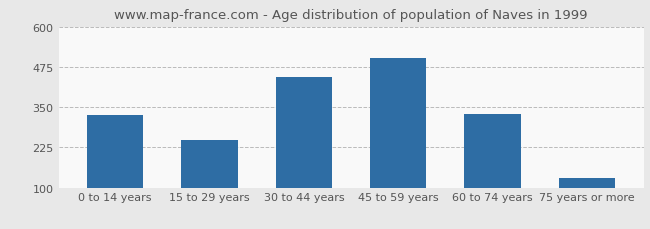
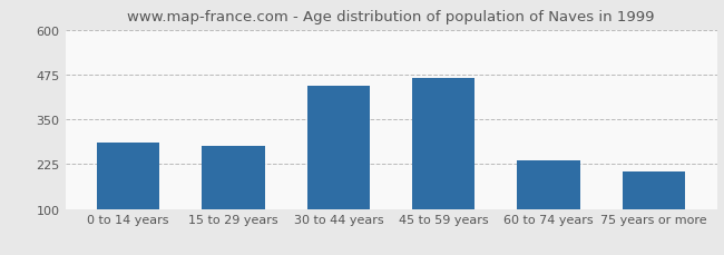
0 to 14 years: 325 -> 285
15 to 29 years: 248 -> 275
45 to 59 years: 502 -> 465
60 to 74 years: 330 -> 235
75 years or more: 130 -> 205
